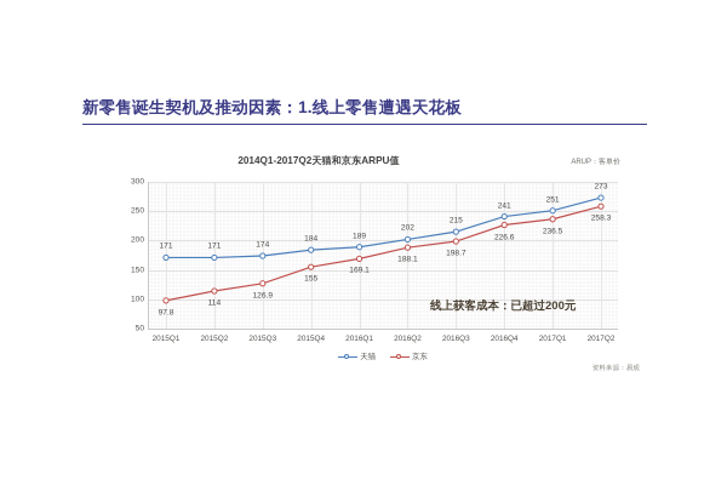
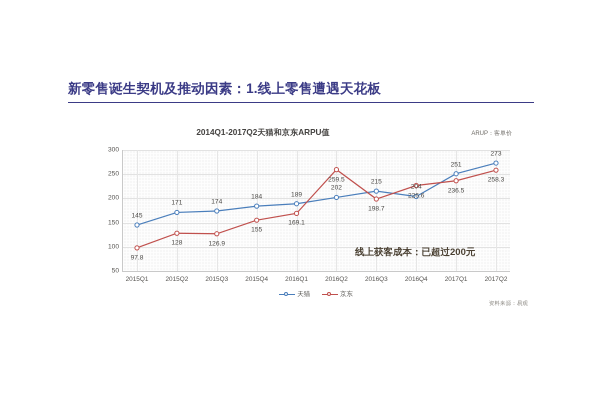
天猫/2015Q1: 171 -> 145
京东/2015Q2: 114 -> 128
京东/2016Q2: 188.1 -> 259.5
天猫/2016Q4: 241 -> 204
